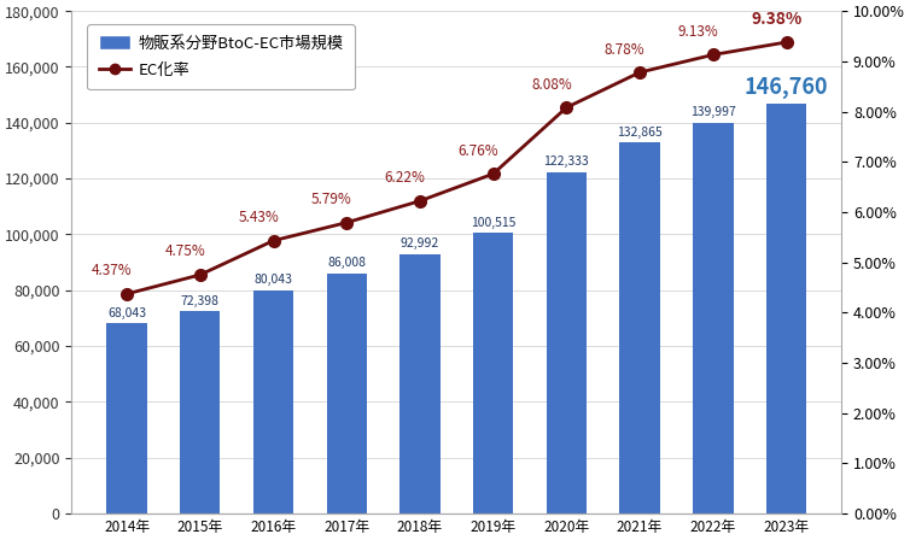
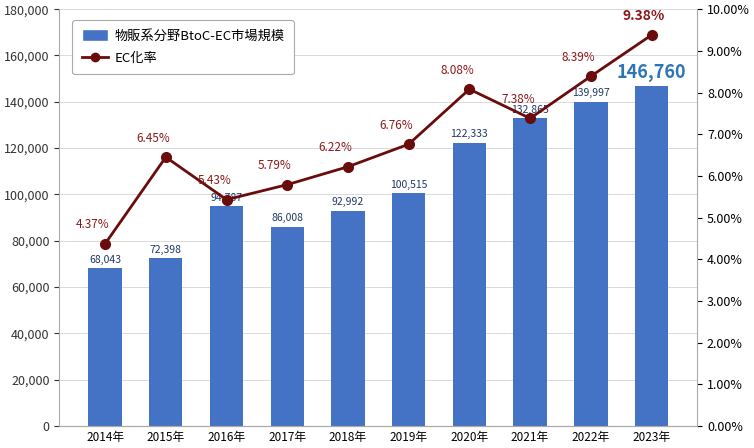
EC化率/2015年: 4.75% -> 6.45%
物販系分野BtoC-EC市場規模/2016年: 80,043 -> 94,787
EC化率/2021年: 8.78% -> 7.38%
EC化率/2022年: 9.13% -> 8.39%
